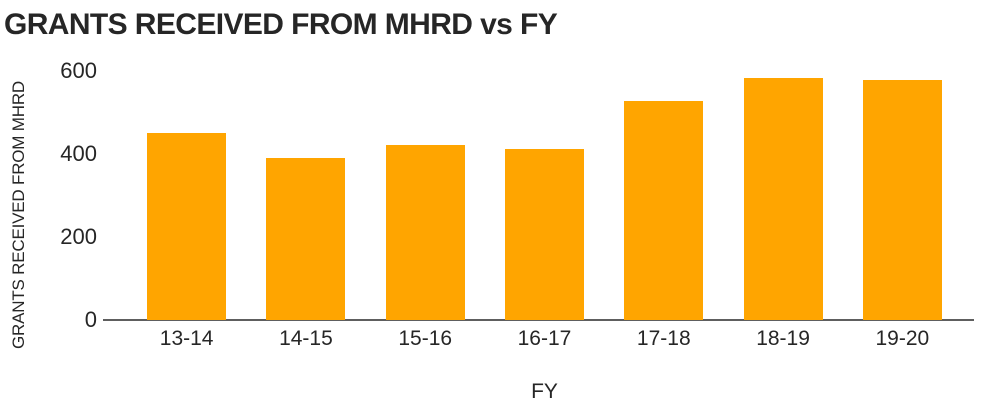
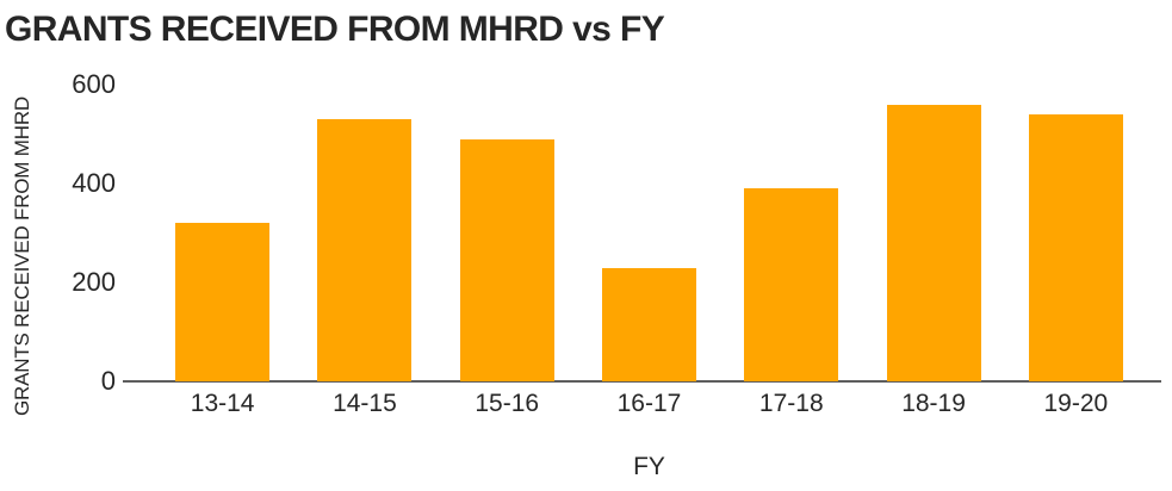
13-14: 450 -> 320
14-15: 390 -> 530
15-16: 420 -> 490
16-17: 410 -> 230
17-18: 530 -> 390
18-19: 580 -> 560
19-20: 580 -> 540
